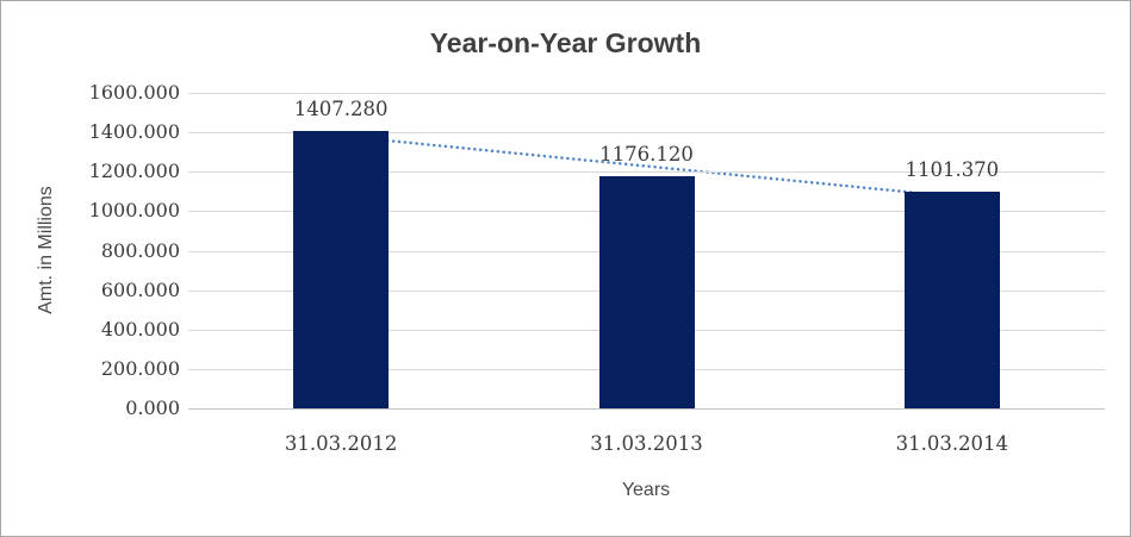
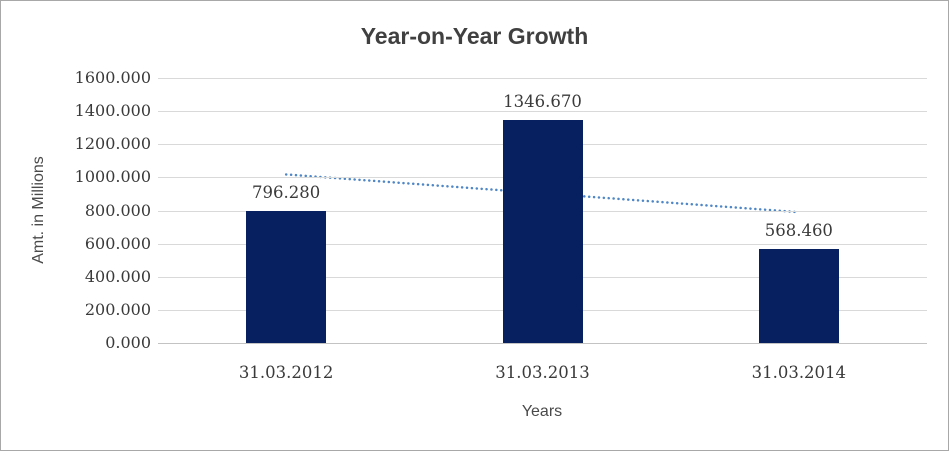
31.03.2012: 1407.280 -> 796.280
31.03.2013: 1176.120 -> 1346.670
31.03.2014: 1101.370 -> 568.460
